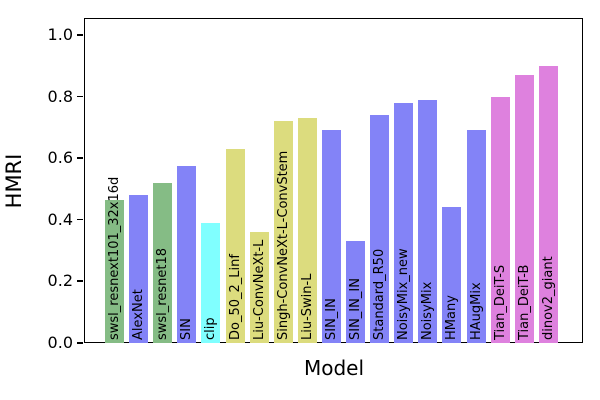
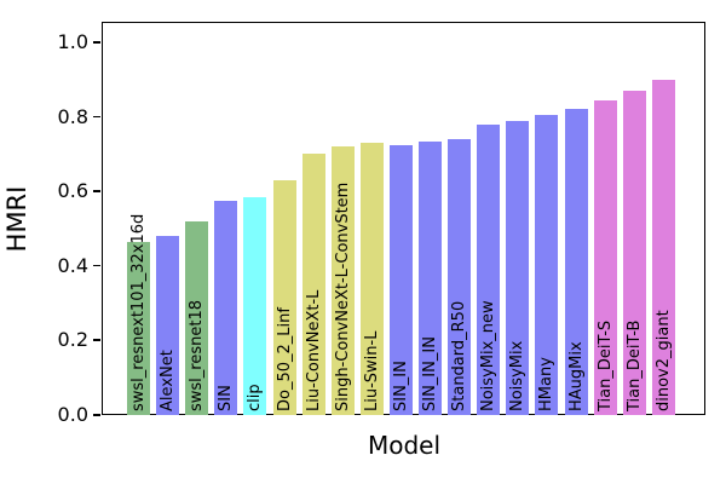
clip: 0.39 -> 0.58
Liu-ConvNeXt-L: 0.36 -> 0.70
SIN_IN: 0.69 -> 0.72
SIN_IN_IN: 0.33 -> 0.73
HMany: 0.44 -> 0.81
HAugMix: 0.69 -> 0.82
Tian_DeiT-S: 0.80 -> 0.84
